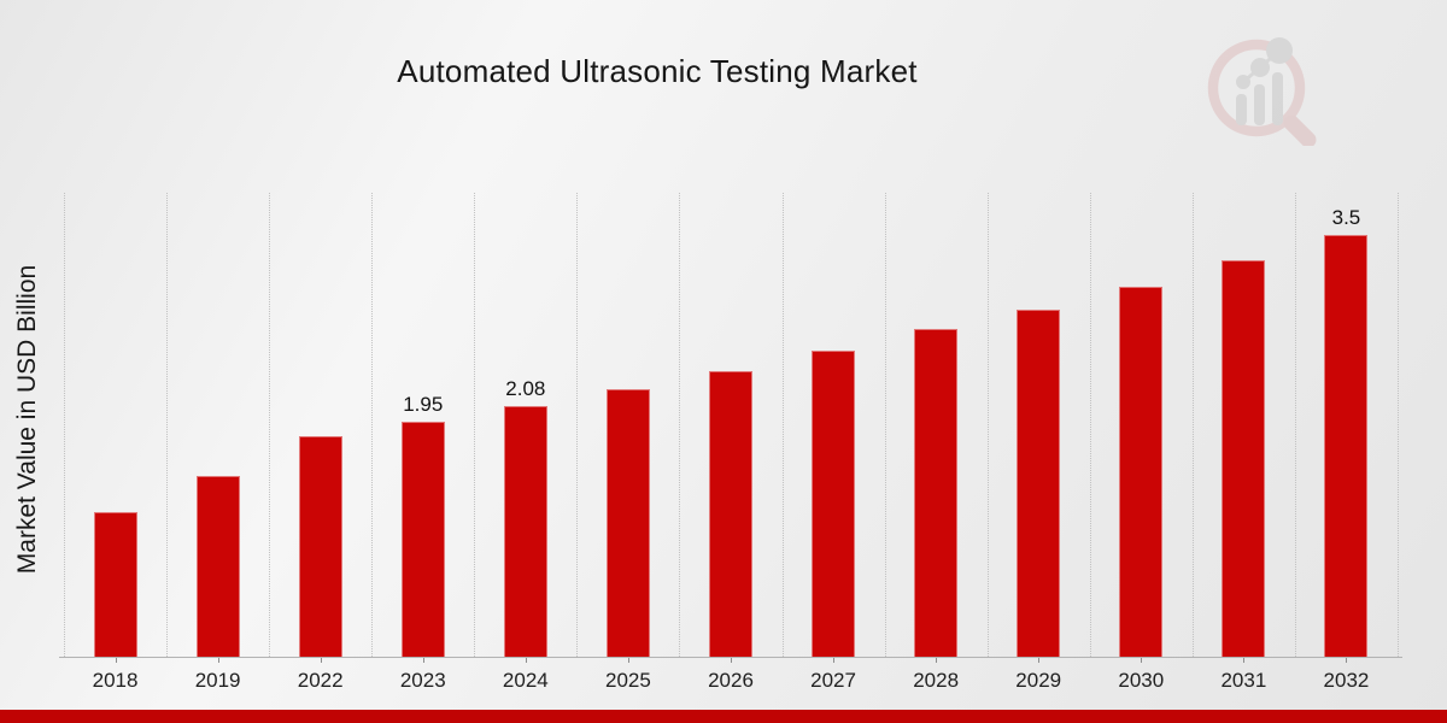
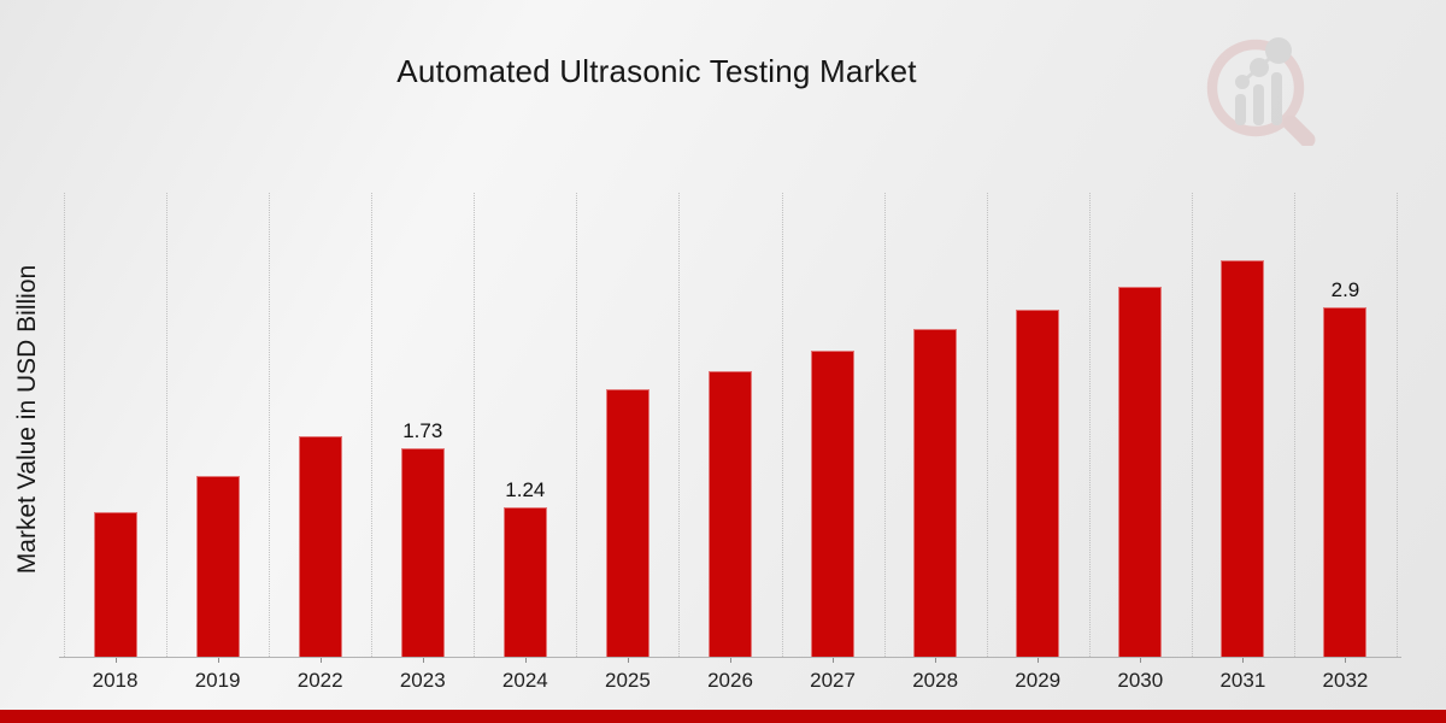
2023: 1.95 -> 1.73
2024: 2.08 -> 1.24
2032: 3.5 -> 2.9
